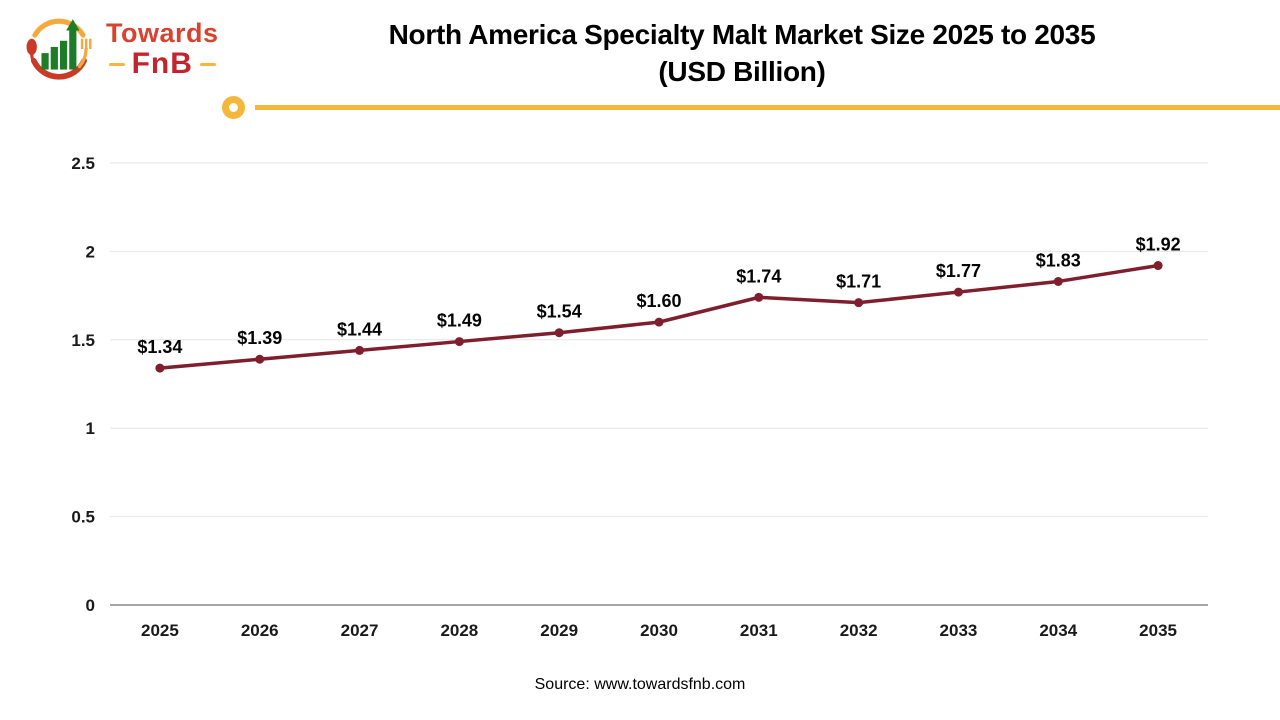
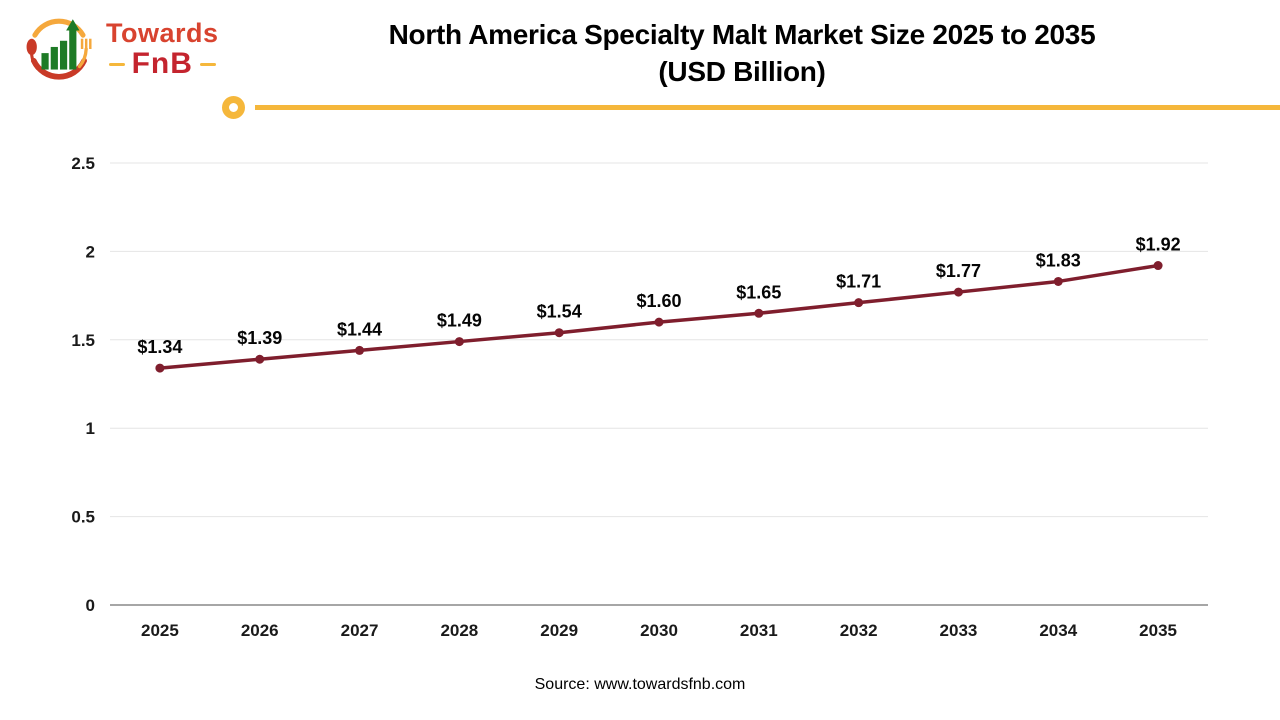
2031: $1.74 -> $1.65
